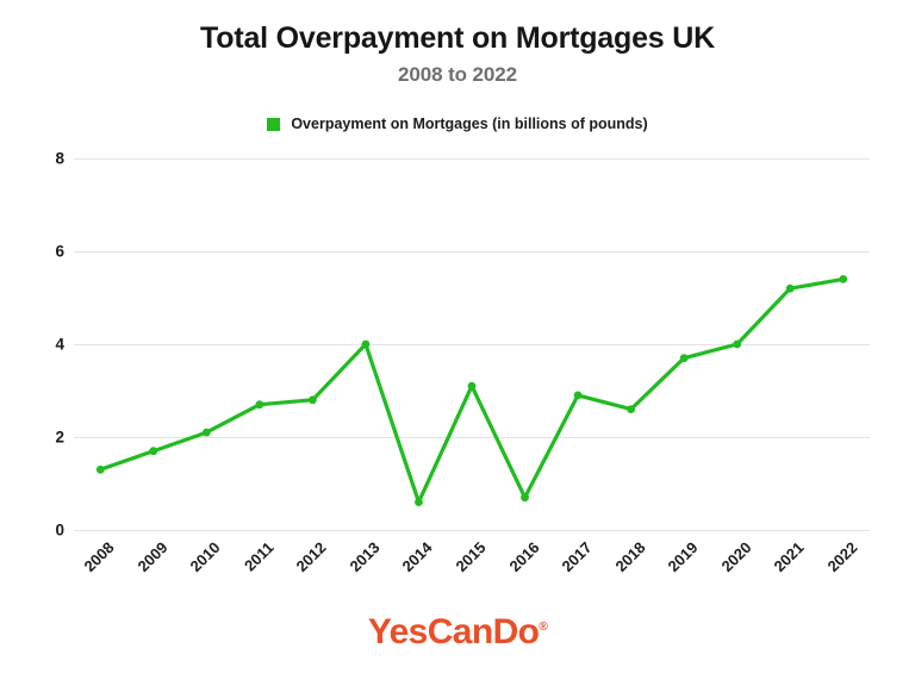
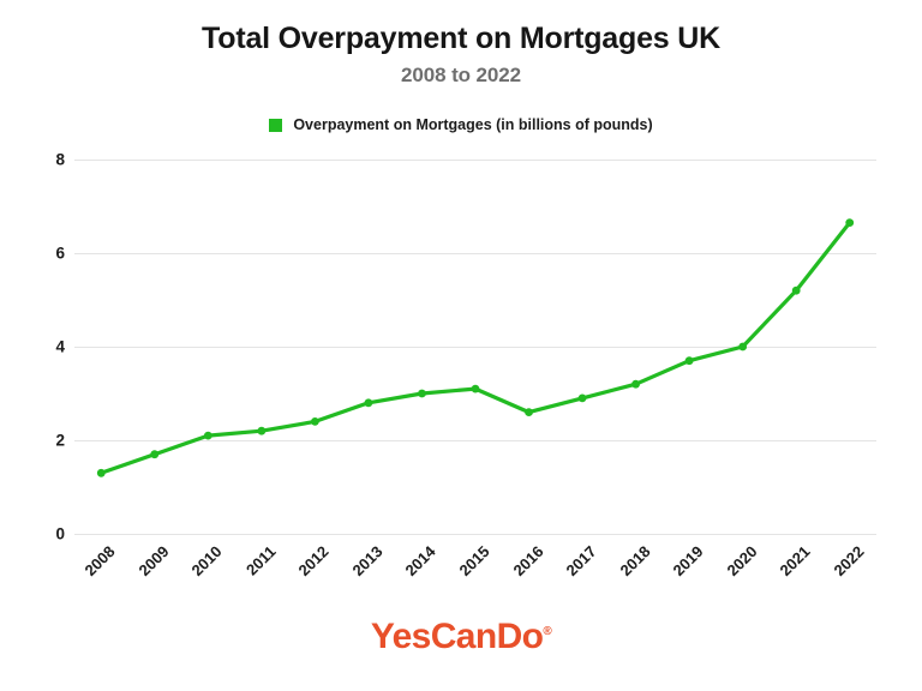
2011: 2.7 -> 2.2
2012: 2.8 -> 2.4
2013: 4.0 -> 2.8
2014: 0.6 -> 3.0
2016: 0.7 -> 2.6
2018: 2.6 -> 3.2
2022: 5.4 -> 6.7
